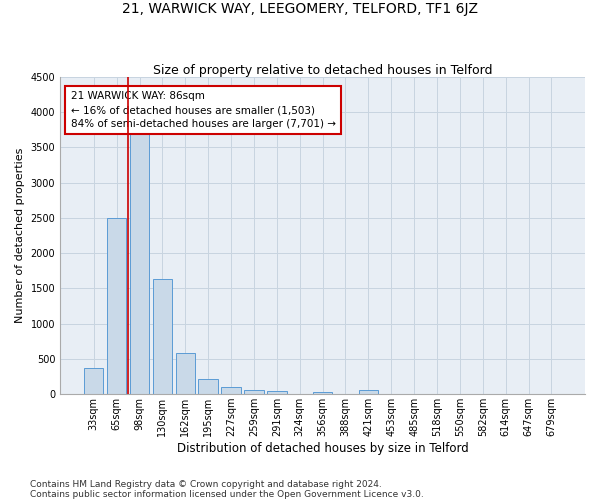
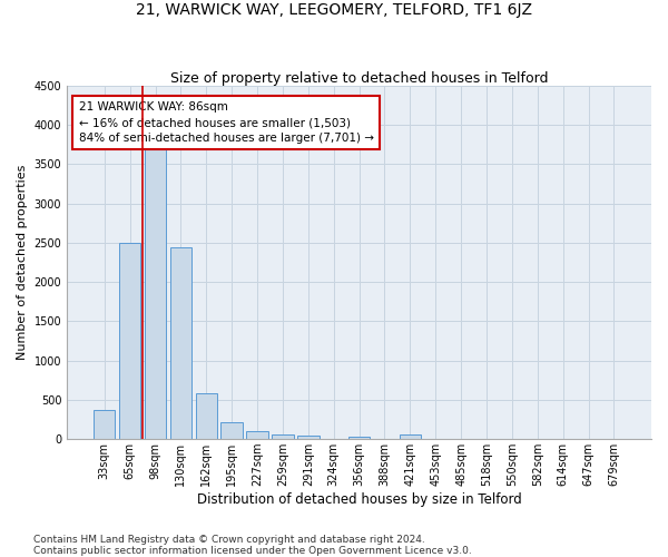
130sqm: 1630 -> 2440
